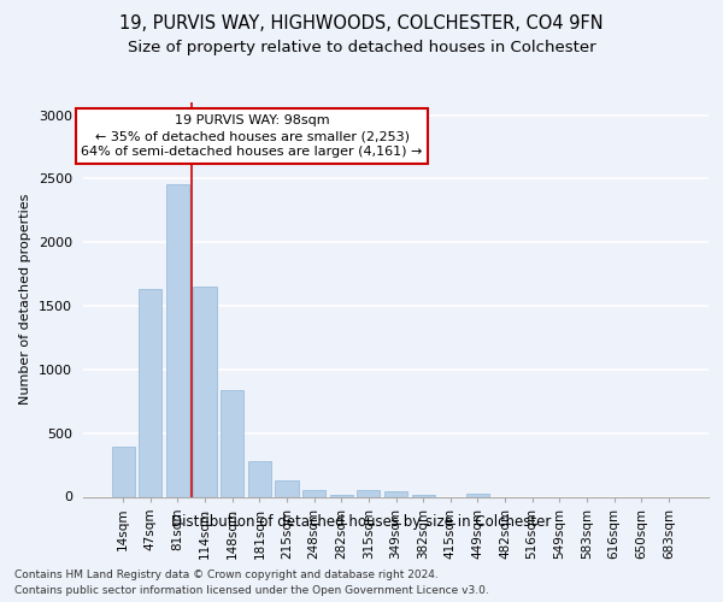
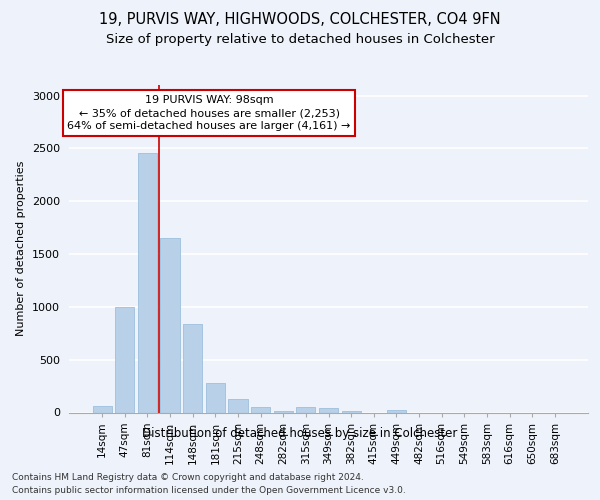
14sqm: 390 -> 60
47sqm: 1630 -> 1000
